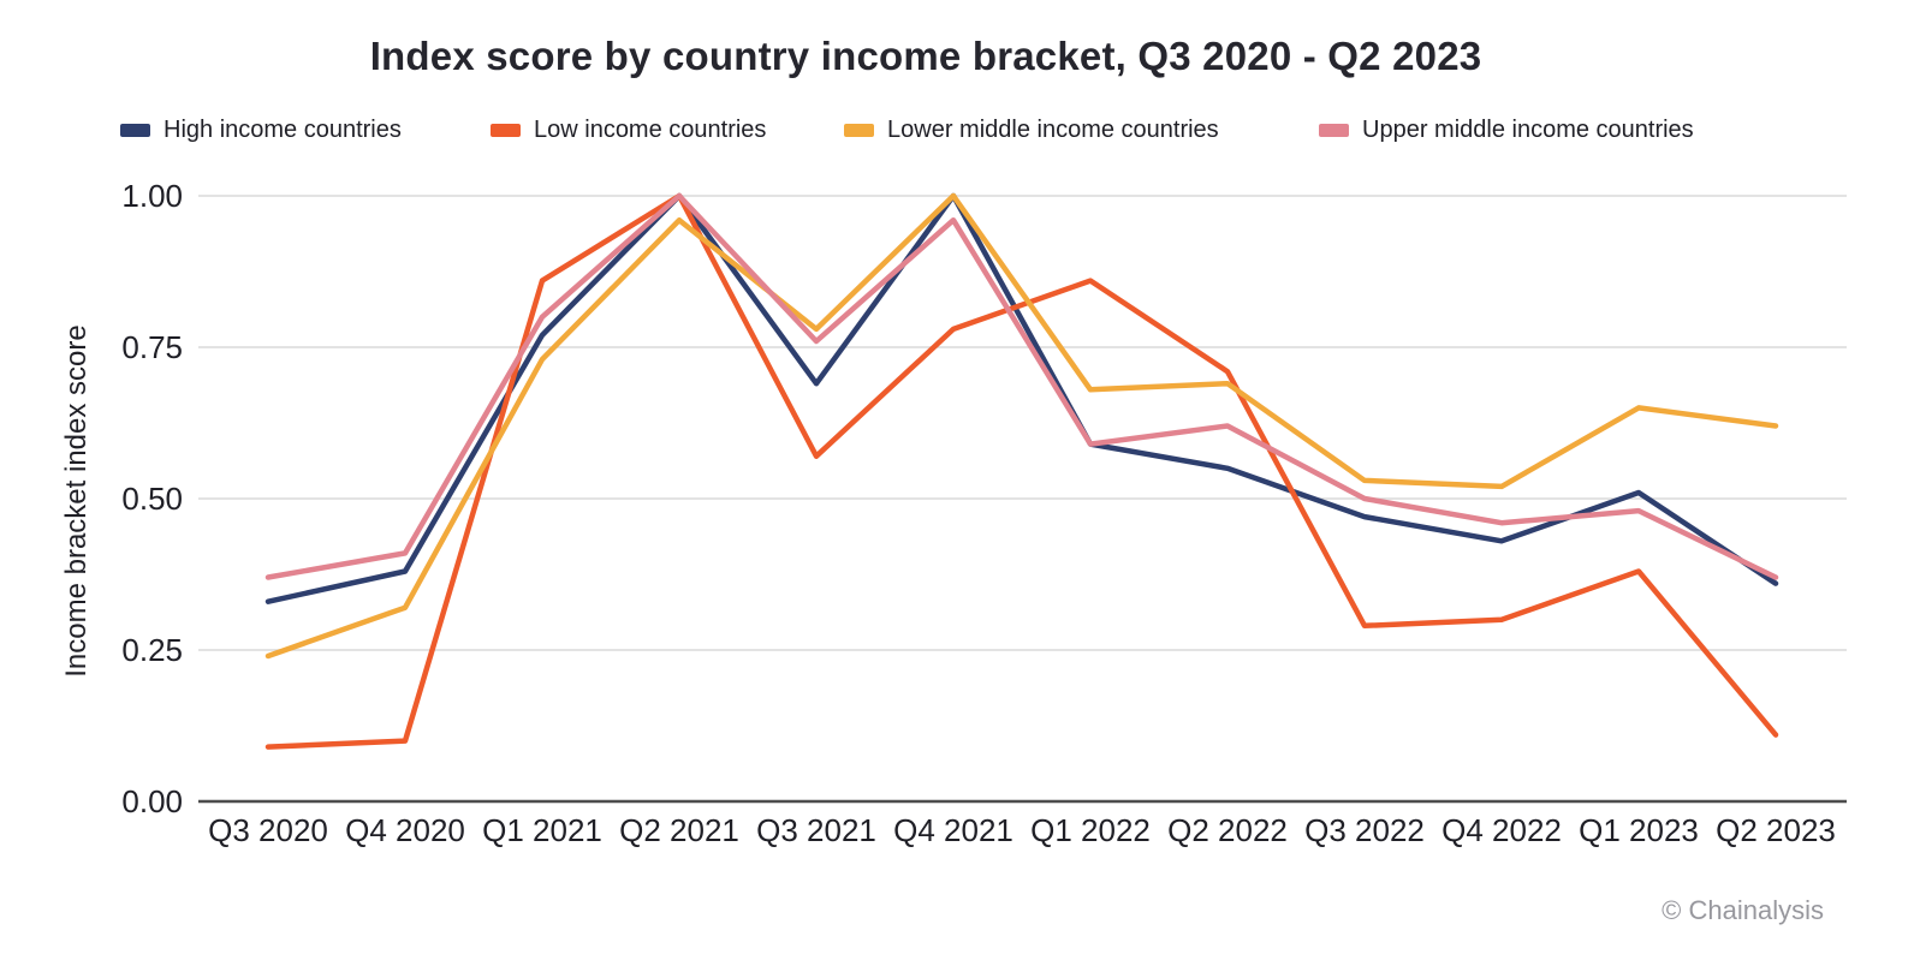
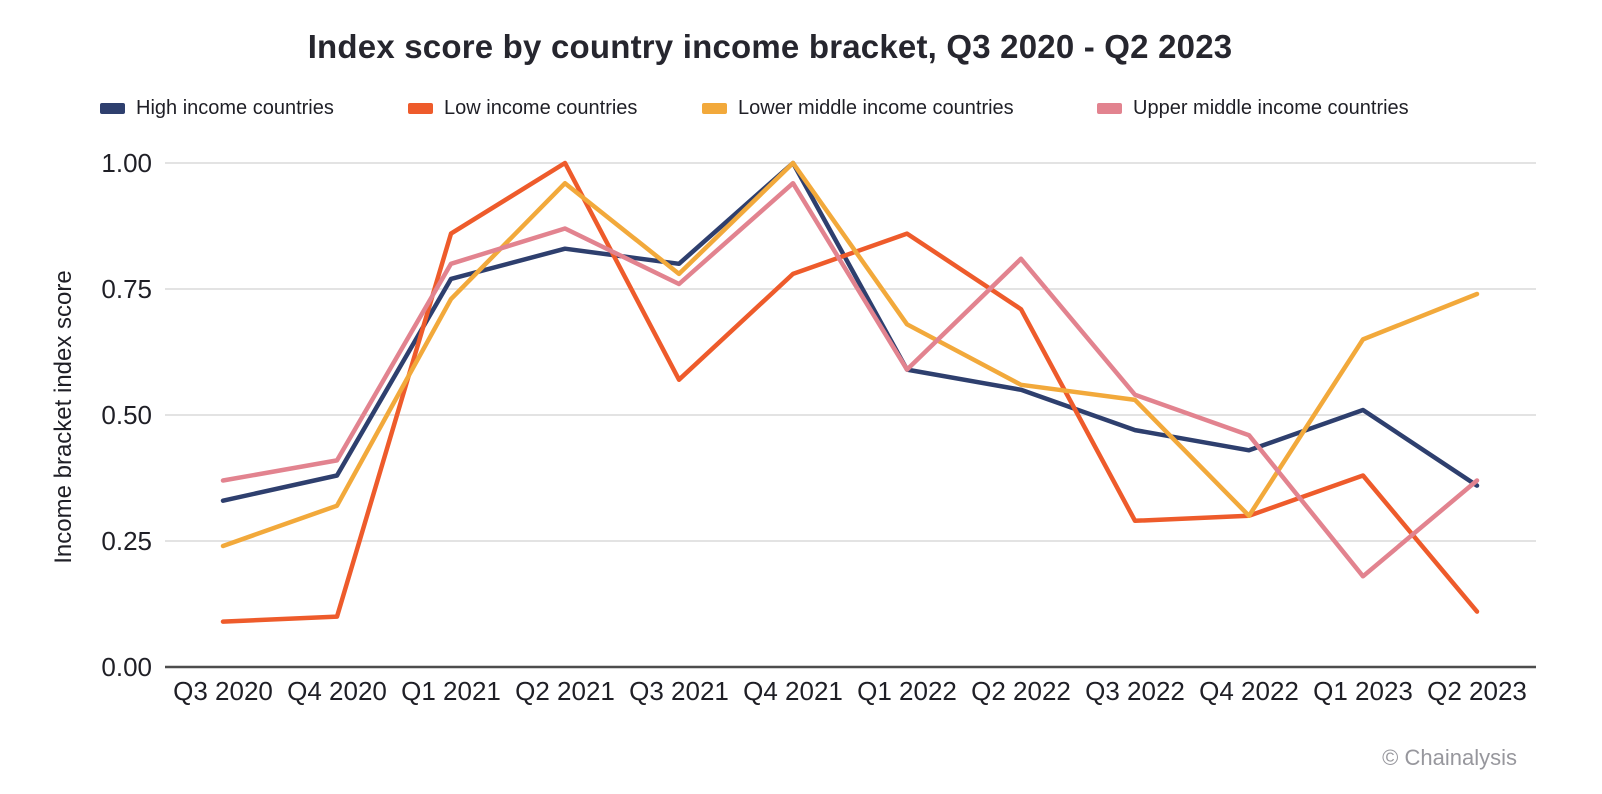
High income countries/Q2 2021: 1.00 -> 0.83
Upper middle income countries/Q2 2021: 1.00 -> 0.87
High income countries/Q3 2021: 0.69 -> 0.80
Lower middle income countries/Q2 2022: 0.69 -> 0.56
Upper middle income countries/Q2 2022: 0.62 -> 0.81
Upper middle income countries/Q3 2022: 0.50 -> 0.54
Lower middle income countries/Q4 2022: 0.52 -> 0.30
Upper middle income countries/Q1 2023: 0.48 -> 0.18
Lower middle income countries/Q2 2023: 0.62 -> 0.74
